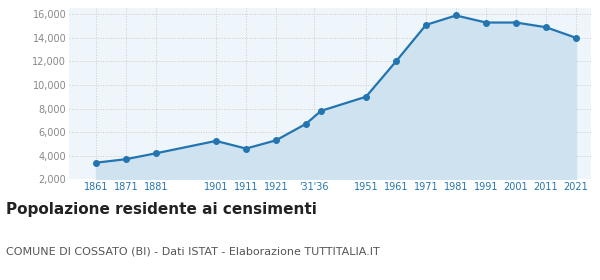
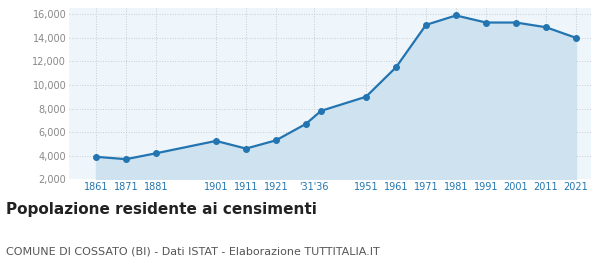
1861: 3,400 -> 3,900
1961: 12,000 -> 11,500
